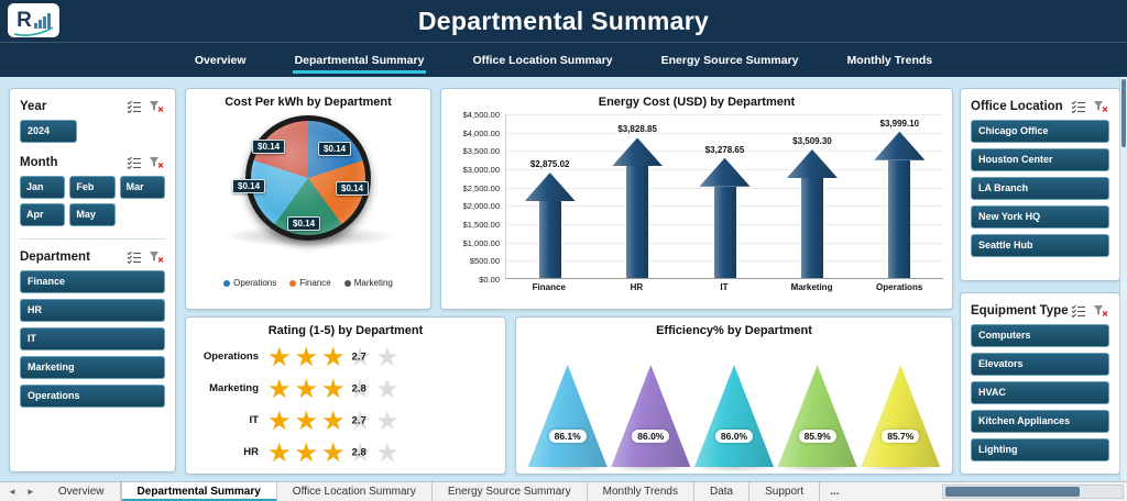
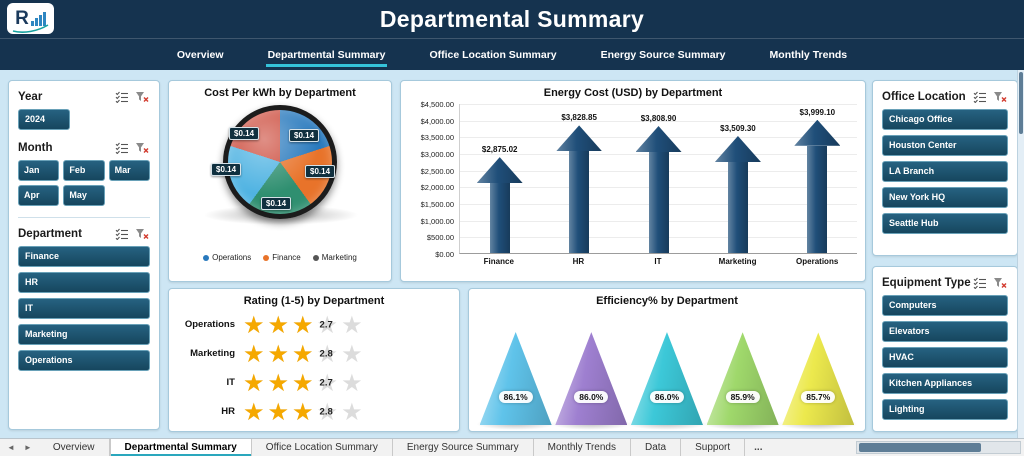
Energy Cost (USD) by Department/IT: $3,278.65 -> $3,808.90
